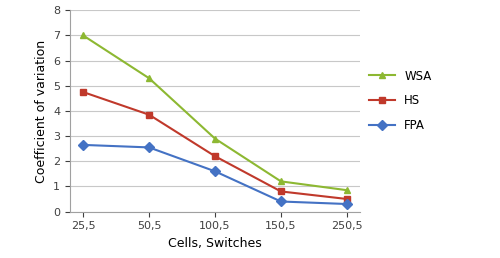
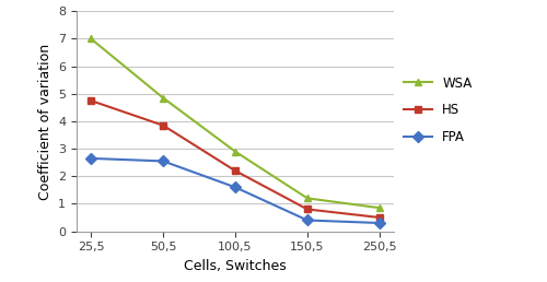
WSA/50,5: 5.30 -> 4.85
